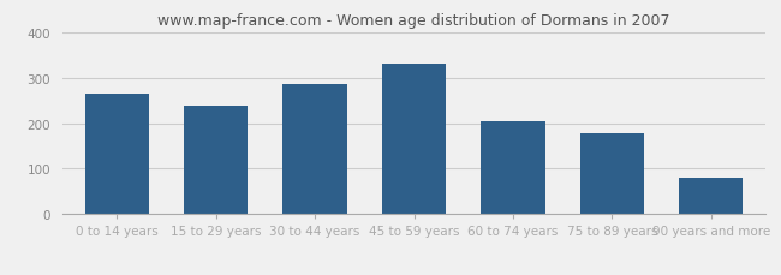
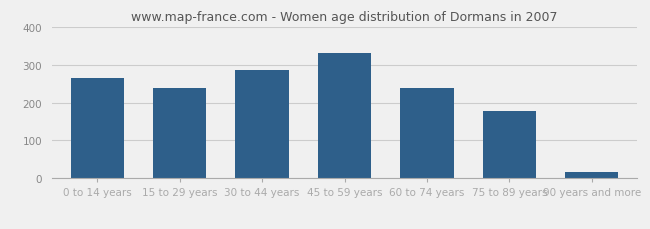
60 to 74 years: 205 -> 238
90 years and more: 80 -> 18
